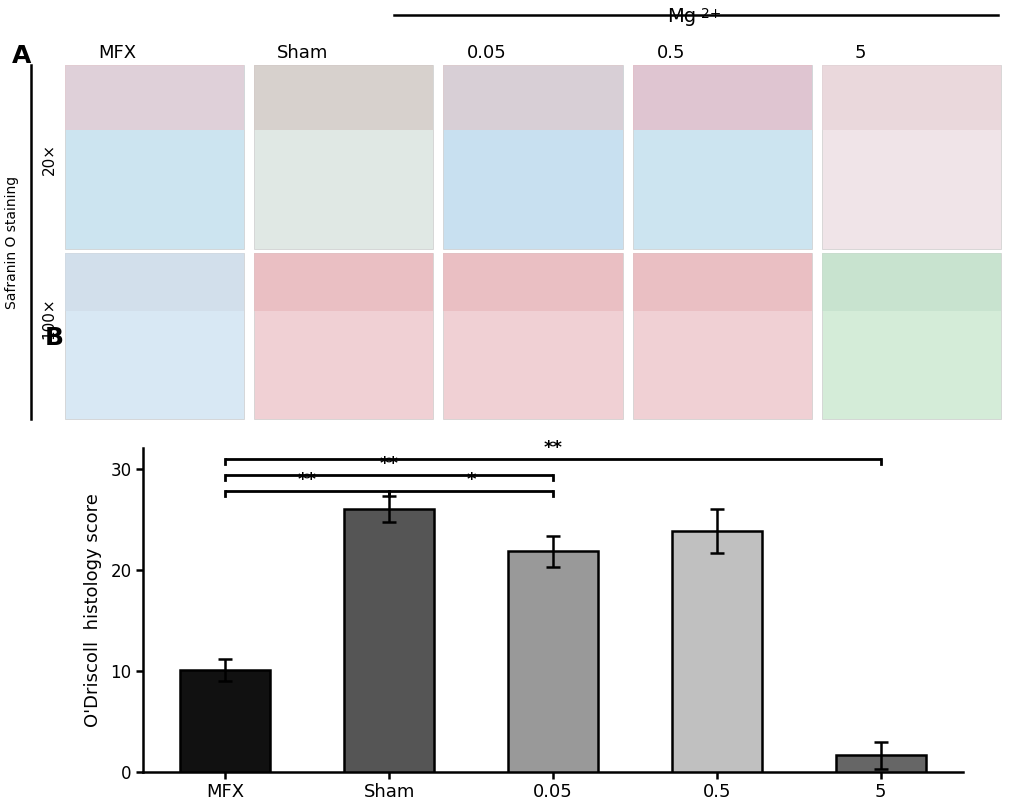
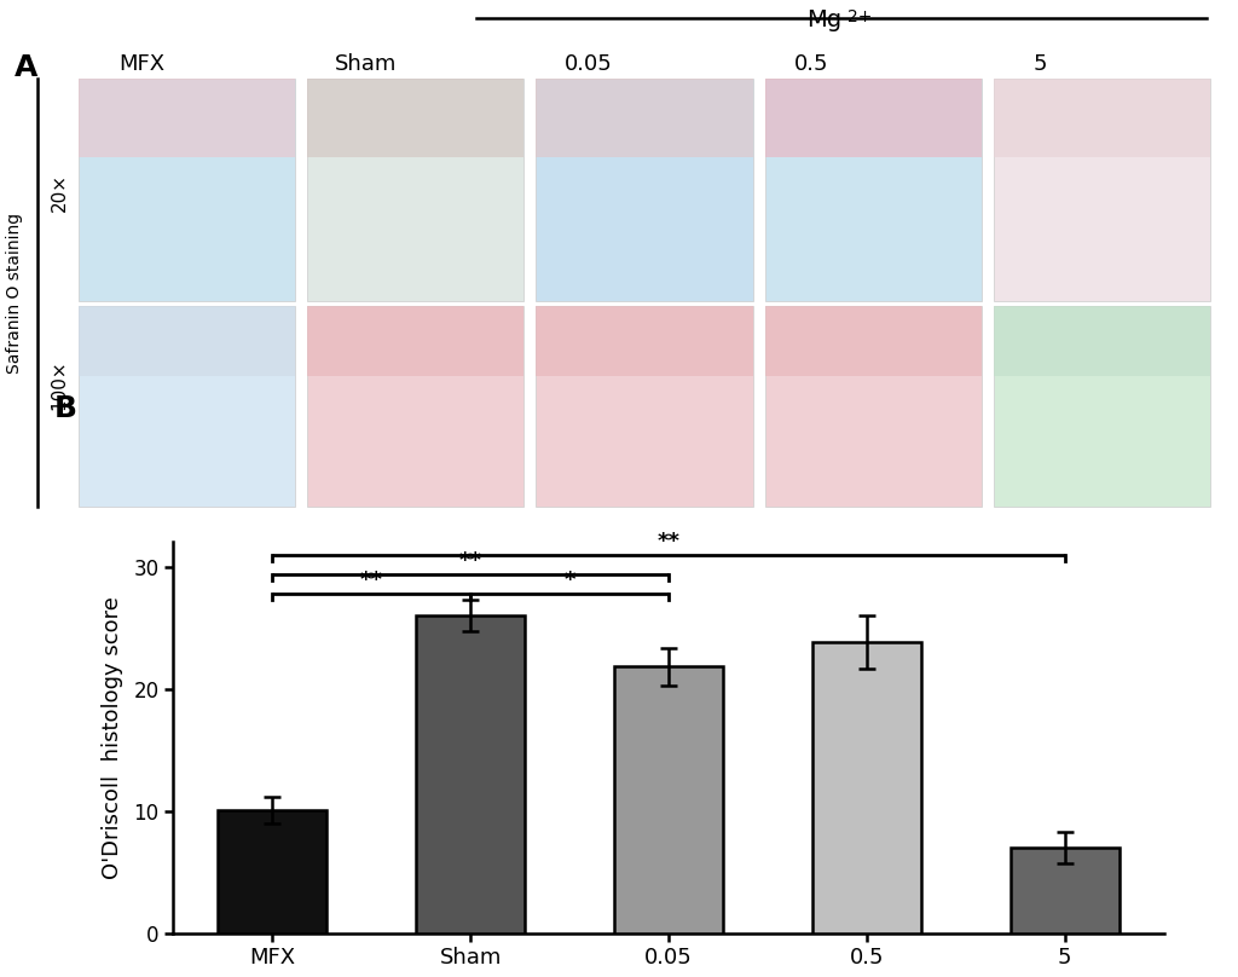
5: 1.6 -> 7.0
